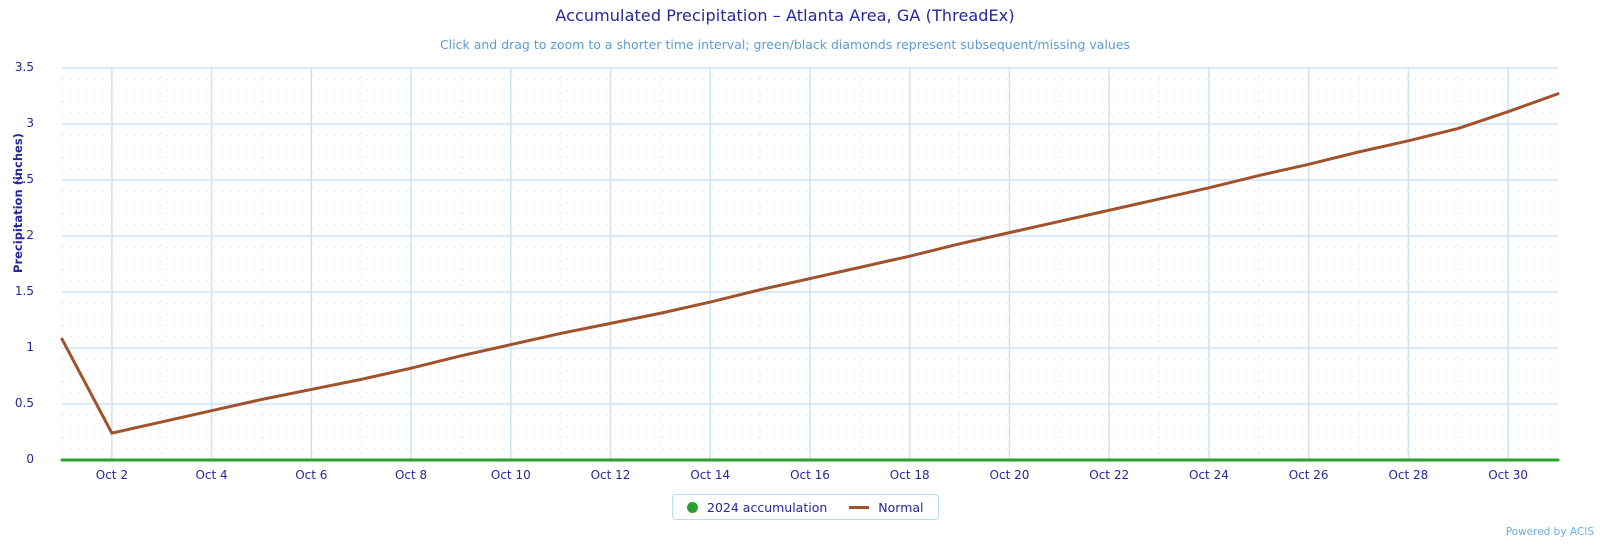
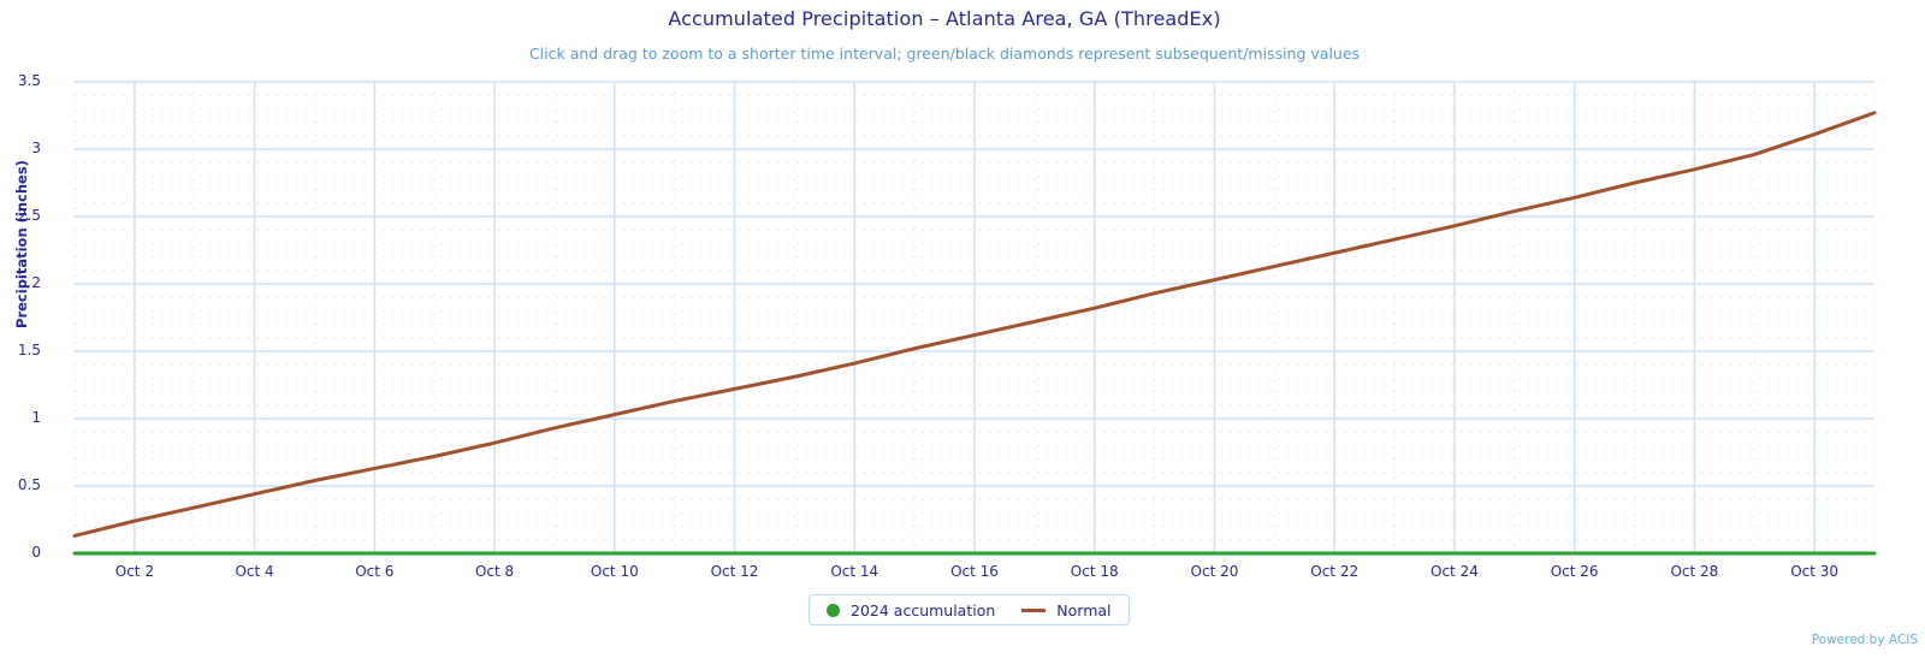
Normal/1: 1.08 -> 0.13
